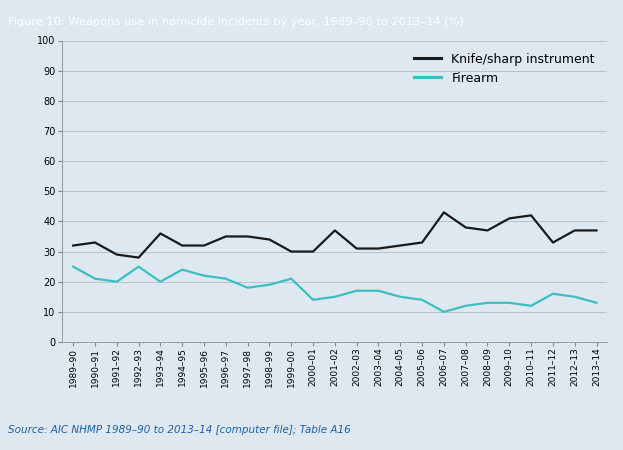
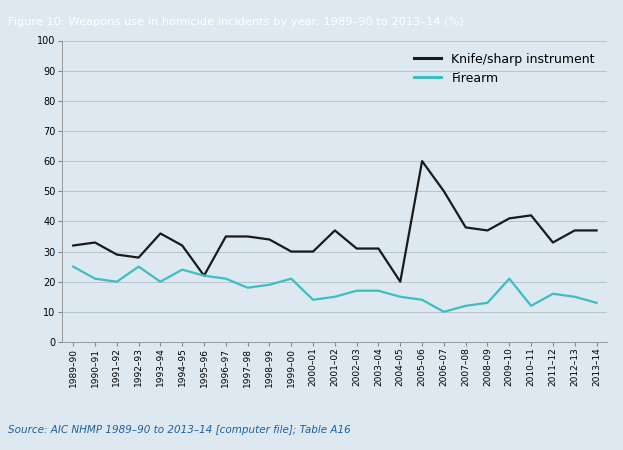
Knife/sharp instrument/1995–96: 32 -> 22
Knife/sharp instrument/2004–05: 32 -> 20
Knife/sharp instrument/2005–06: 33 -> 60
Knife/sharp instrument/2006–07: 43 -> 50
Firearm/2009–10: 13 -> 21
